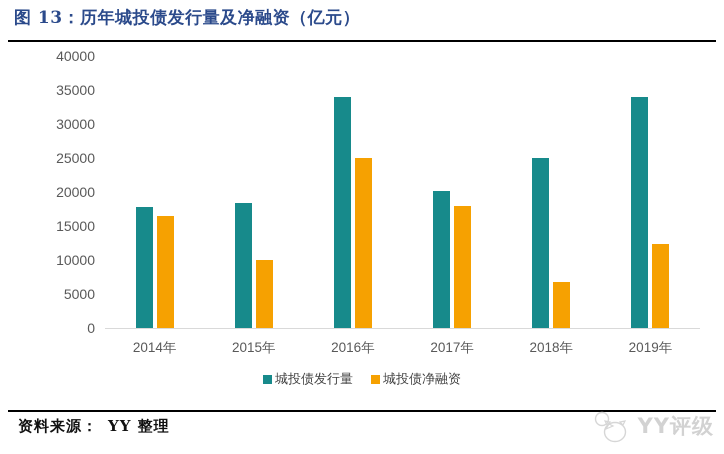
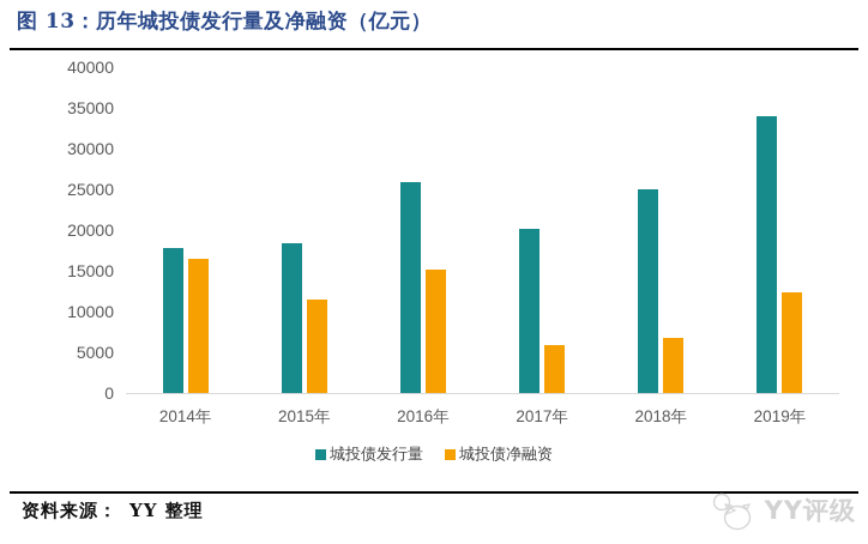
城投债净融资/2015年: 10000 -> 12000
城投债发行量/2016年: 34000 -> 26000
城投债净融资/2016年: 25000 -> 15000
城投债净融资/2017年: 18000 -> 6000
